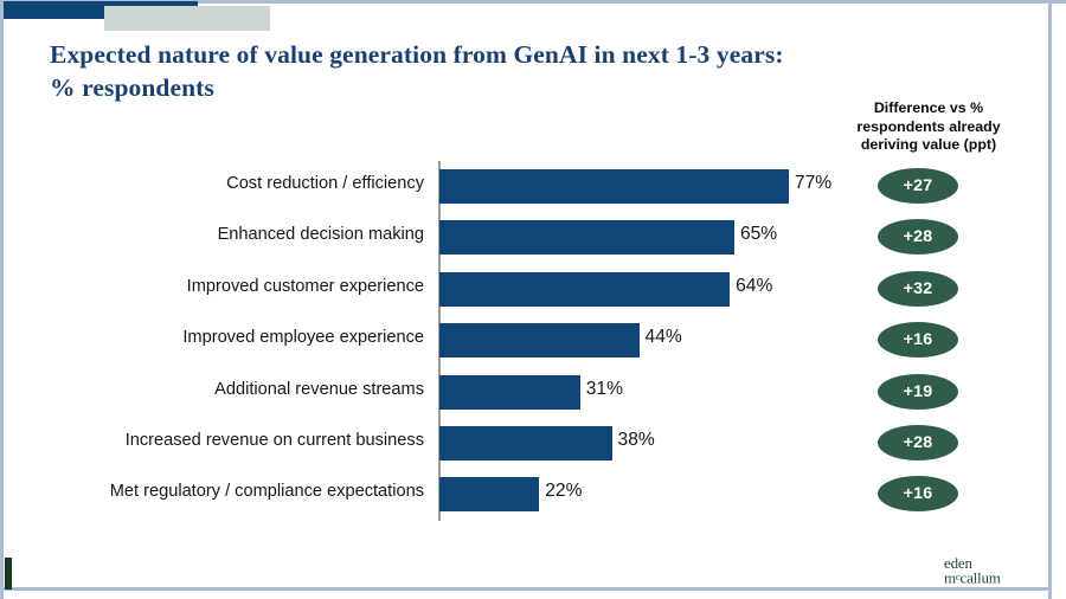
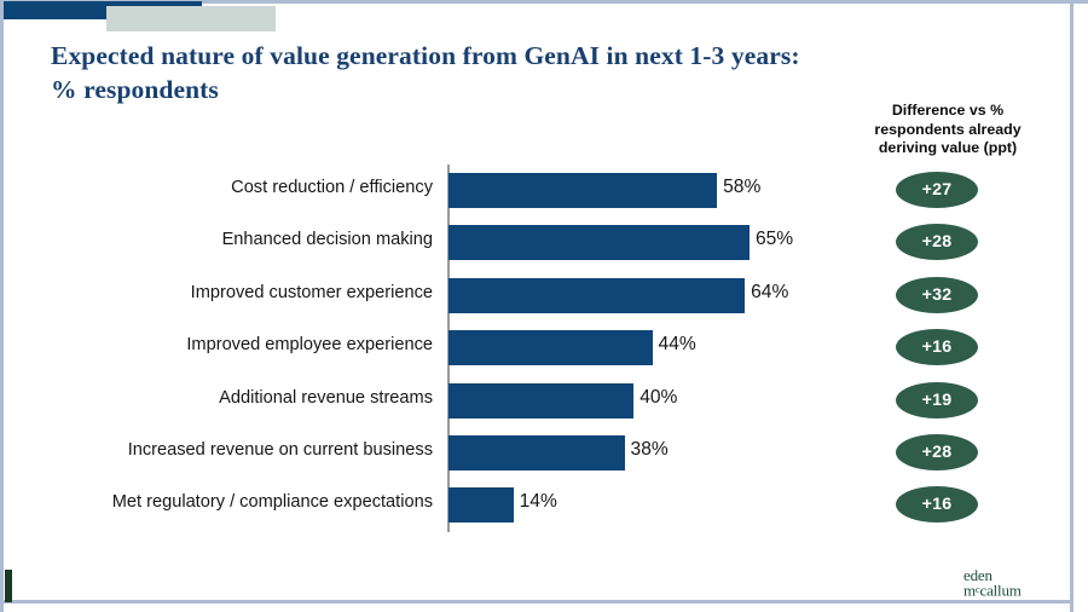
Cost reduction / efficiency: 77% -> 58%
Additional revenue streams: 31% -> 40%
Met regulatory / compliance expectations: 22% -> 14%
